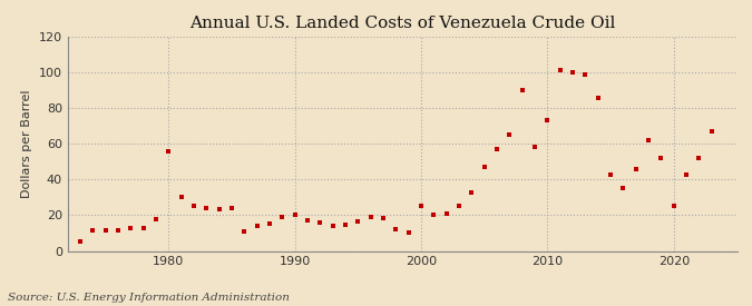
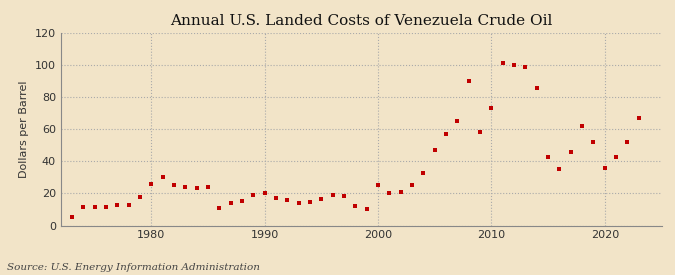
1980: 56 -> 26
2020: 25 -> 36
